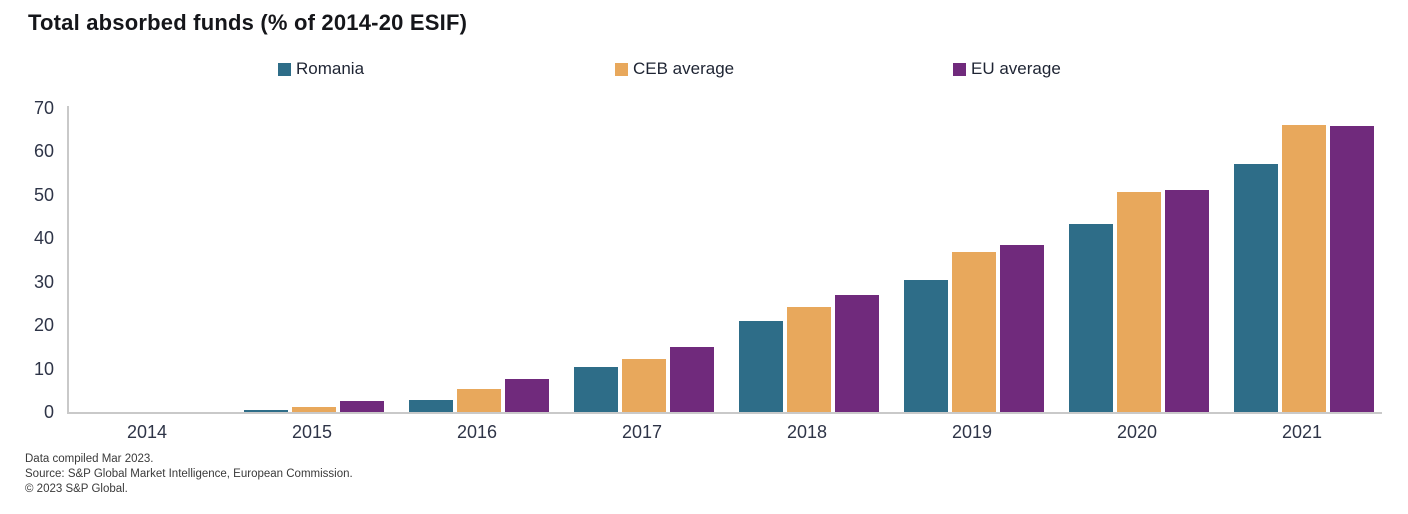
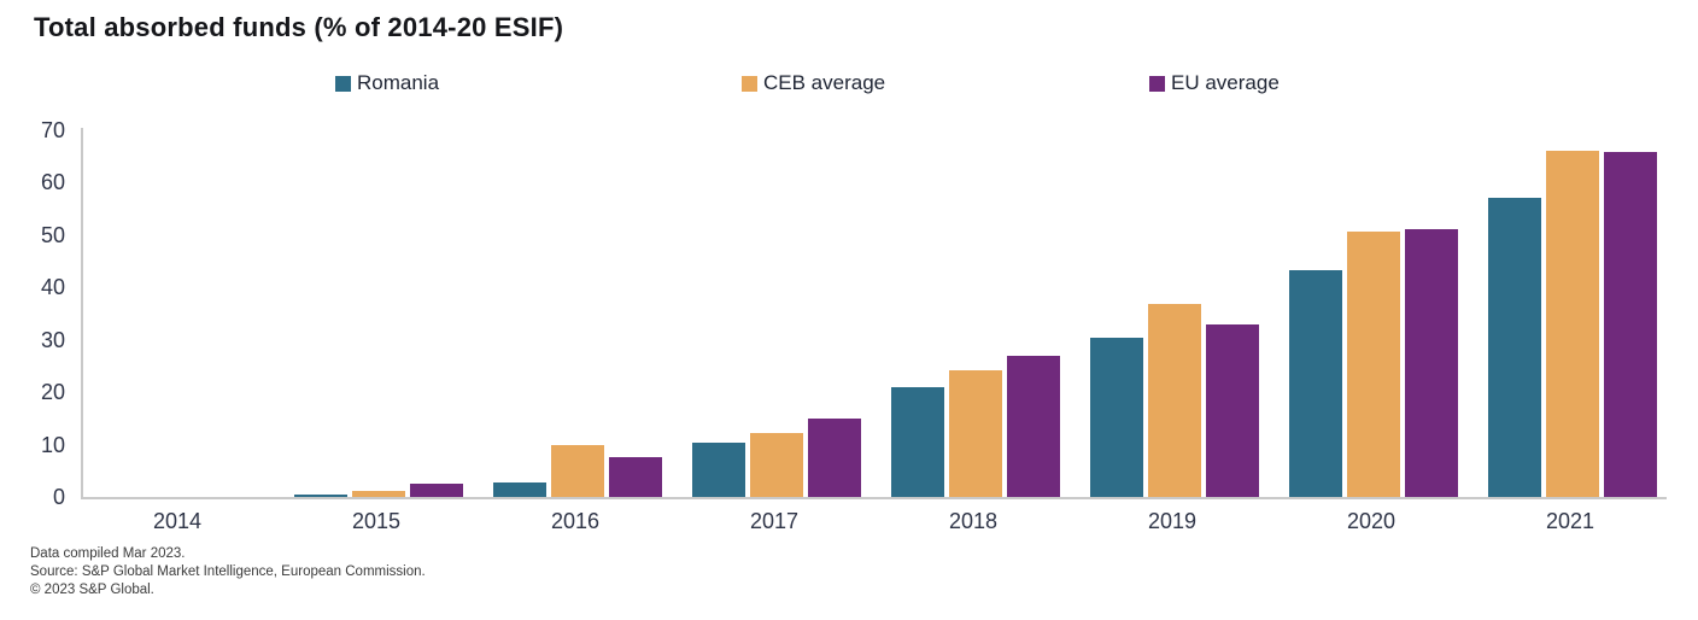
CEB average/2016: 5 -> 10
EU average/2019: 38 -> 33
